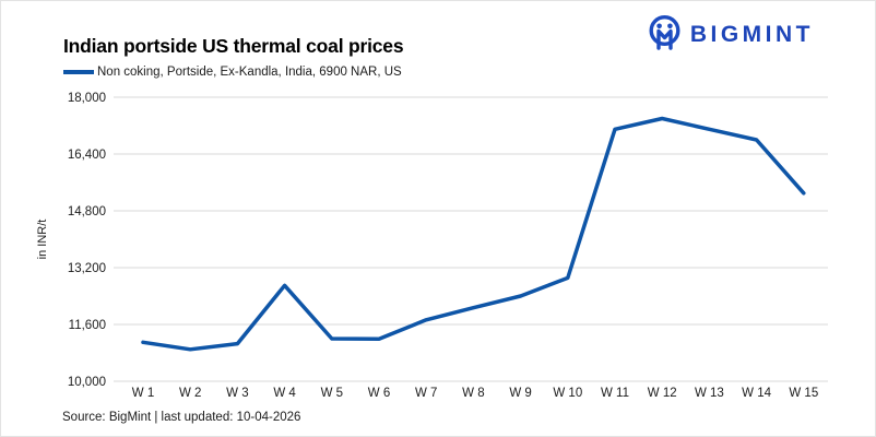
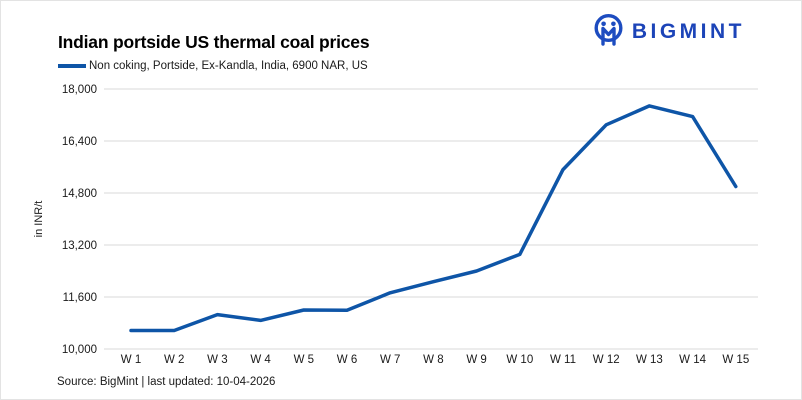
W 1: 11100 -> 10600
W 2: 10900 -> 10600
W 4: 12700 -> 10900
W 11: 17100 -> 15500
W 12: 17400 -> 16900
W 13: 17100 -> 17500
W 14: 16800 -> 17200
W 15: 15300 -> 15000
